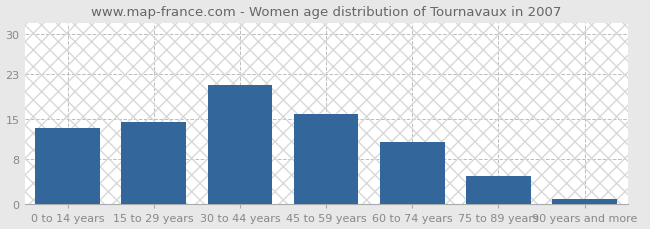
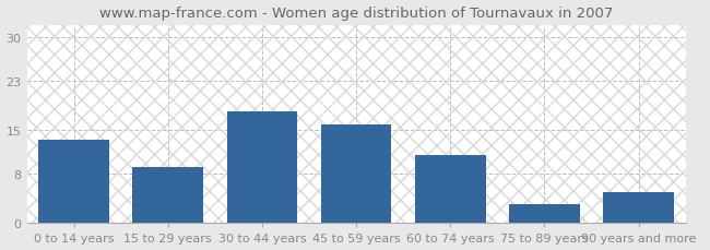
15 to 29 years: 14.5 -> 9.0
30 to 44 years: 21.0 -> 18.0
75 to 89 years: 5.0 -> 3.0
90 years and more: 1.0 -> 5.0
